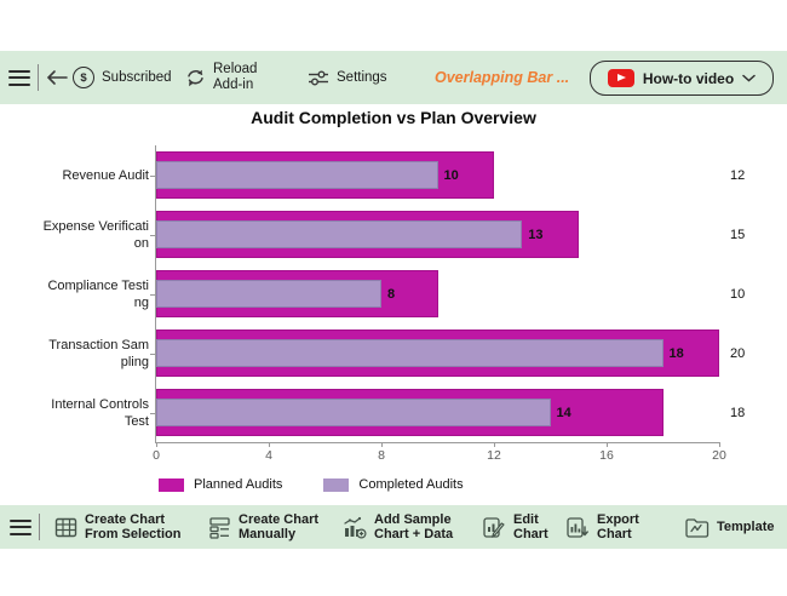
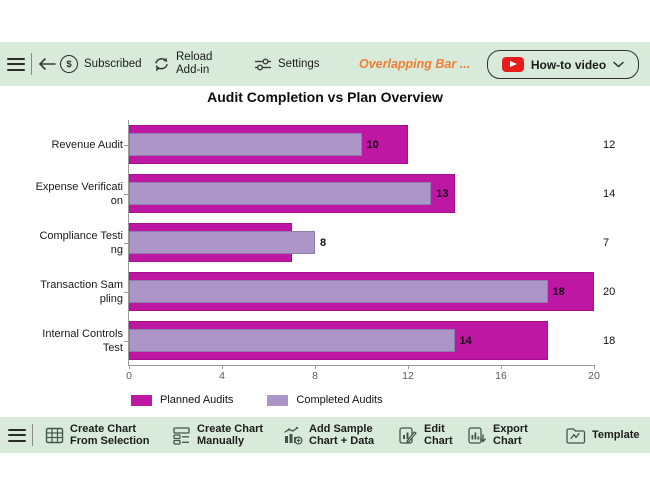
Planned Audits/Expense Verification: 15 -> 14
Planned Audits/Compliance Testing: 10 -> 7
